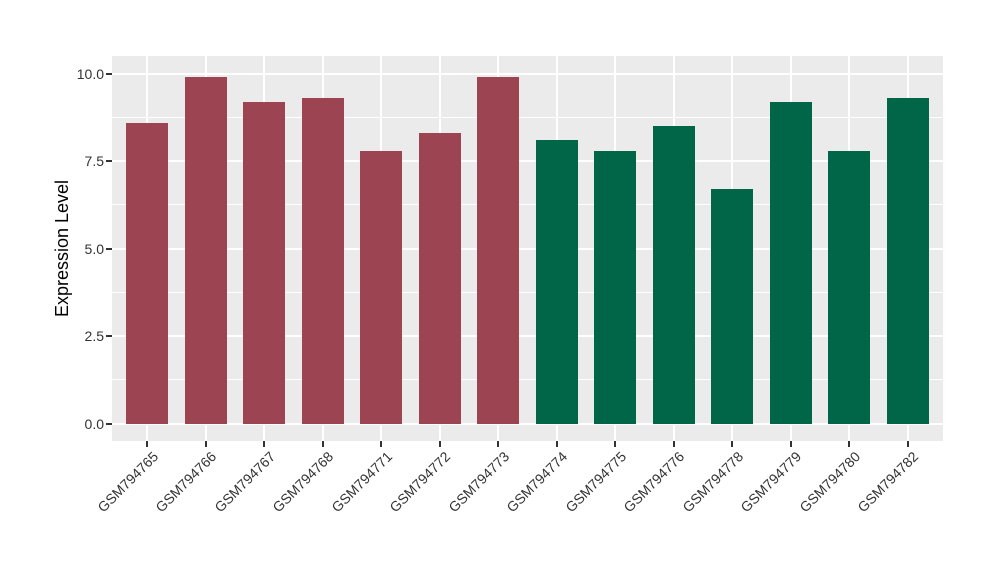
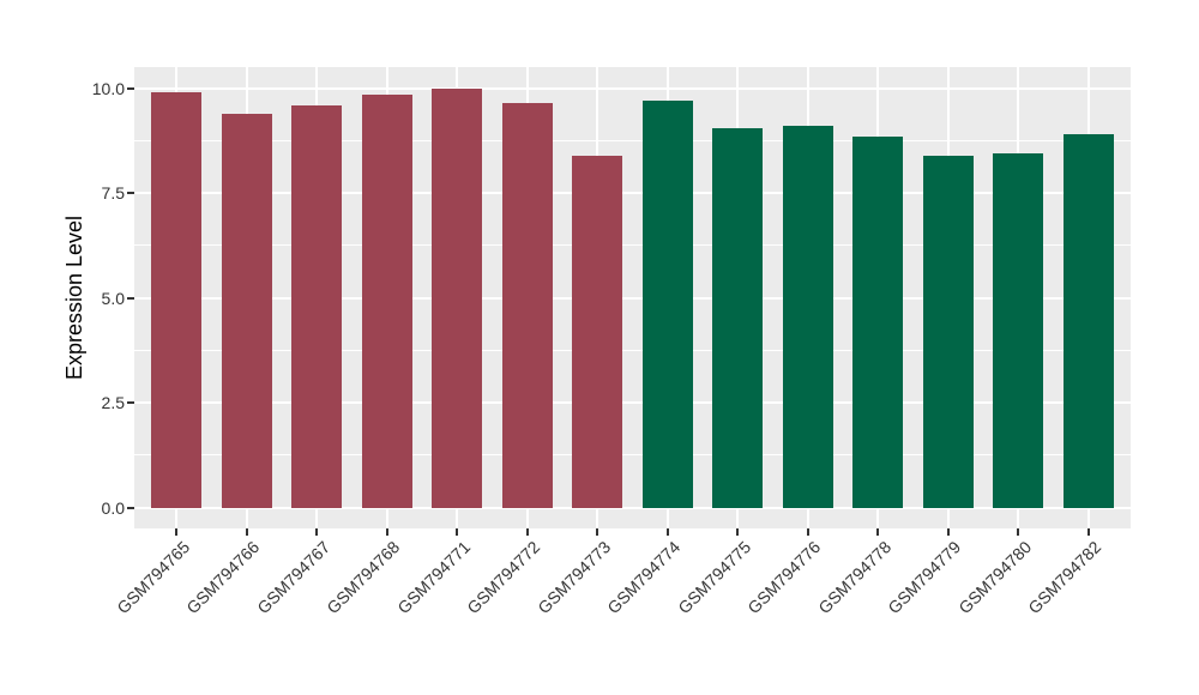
GSM794765: 8.6 -> 9.9
GSM794766: 9.9 -> 9.4
GSM794767: 9.2 -> 9.6
GSM794768: 9.3 -> 9.8
GSM794771: 7.8 -> 10.0
GSM794772: 8.3 -> 9.7
GSM794773: 9.9 -> 8.4
GSM794774: 8.1 -> 9.7
GSM794775: 7.8 -> 9.1
GSM794776: 8.5 -> 9.1
GSM794778: 6.7 -> 8.8
GSM794779: 9.2 -> 8.4
GSM794780: 7.8 -> 8.4
GSM794782: 9.3 -> 8.9
